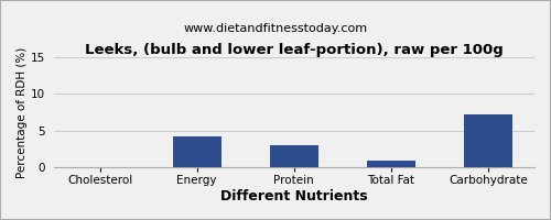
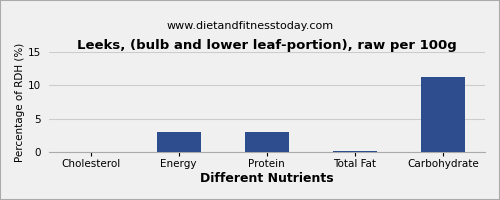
Energy: 4.2 -> 3.0
Total Fat: 1.0 -> 0.2
Carbohydrate: 7.2 -> 11.2
